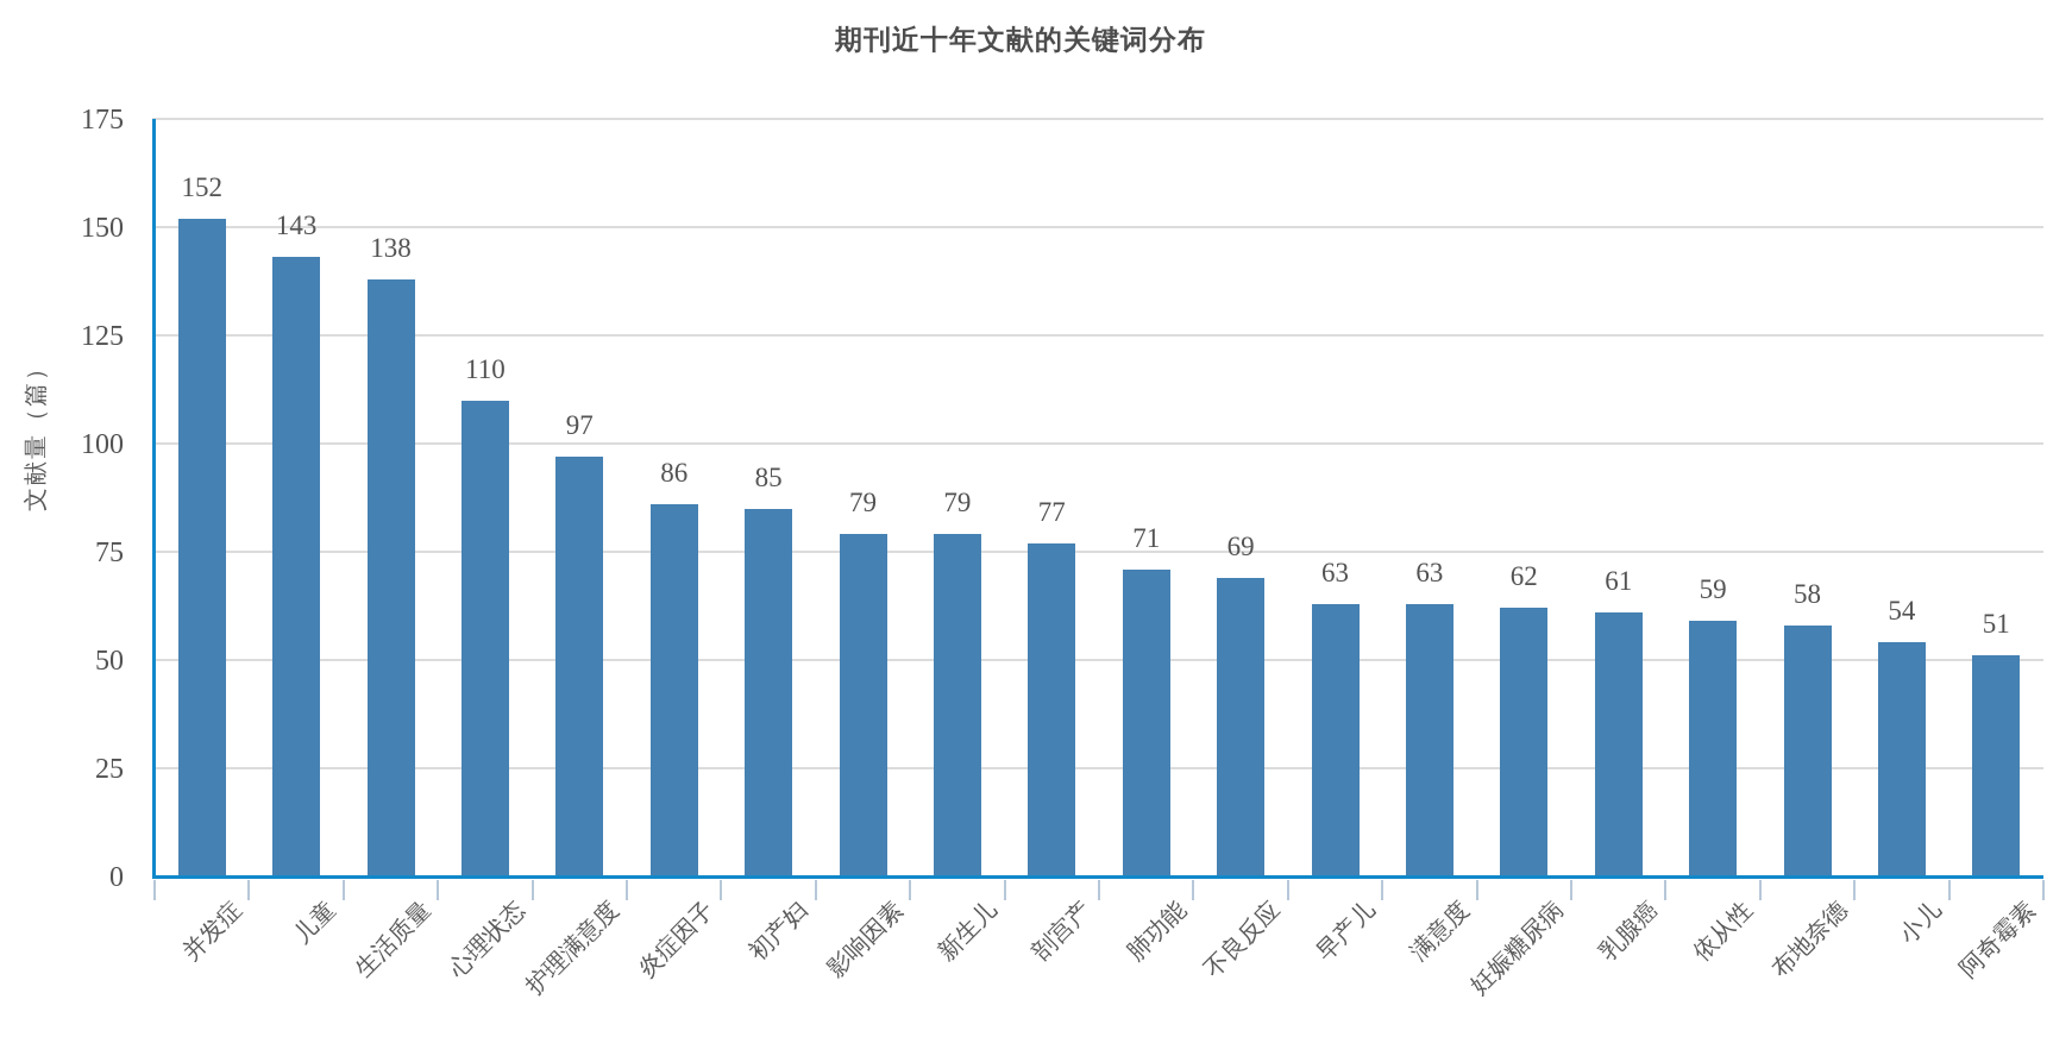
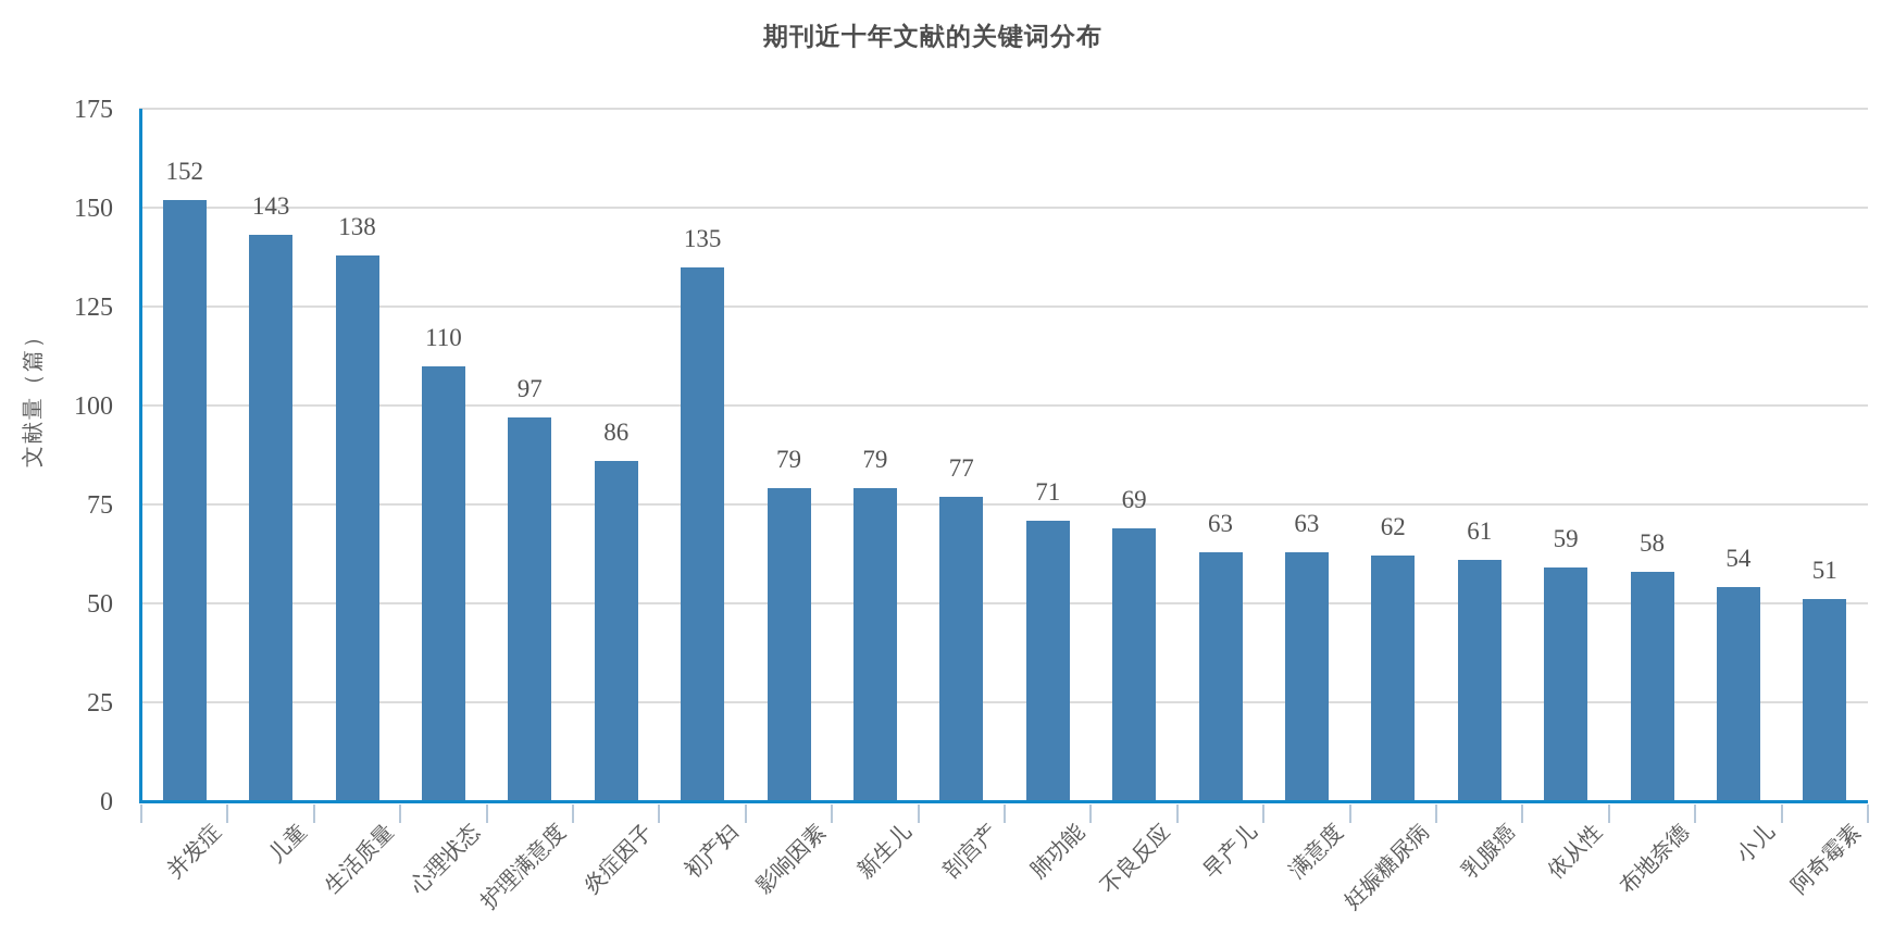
初产妇: 85 -> 135
